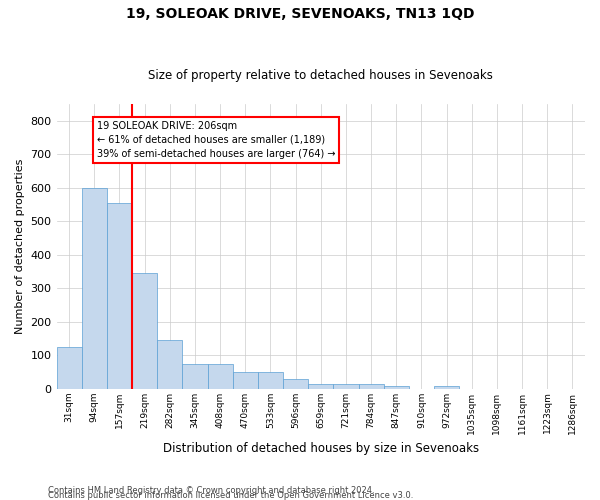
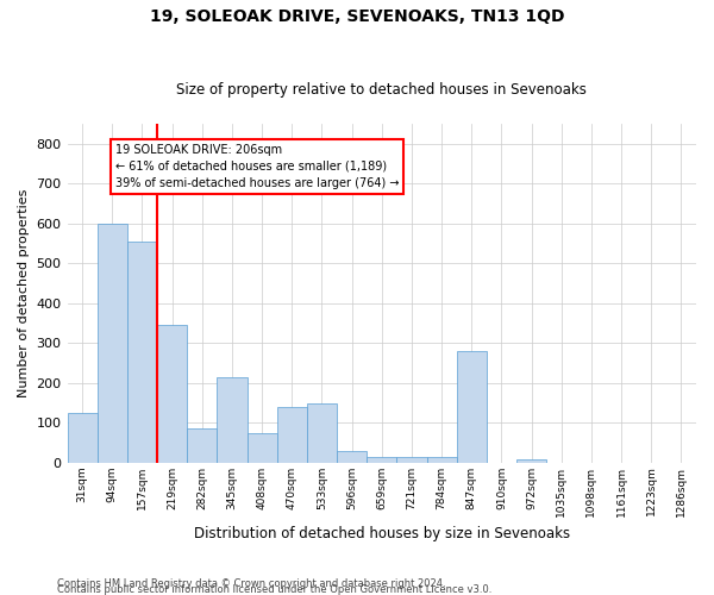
282sqm: 145 -> 85
345sqm: 75 -> 215
470sqm: 50 -> 140
533sqm: 50 -> 150
847sqm: 8 -> 280
